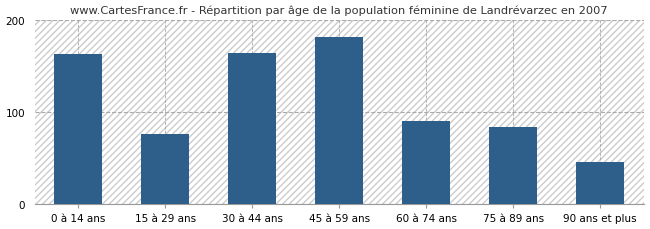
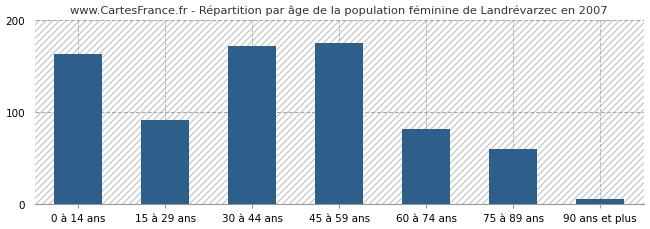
15 à 29 ans: 76 -> 92
30 à 44 ans: 164 -> 172
45 à 59 ans: 182 -> 175
60 à 74 ans: 90 -> 82
75 à 89 ans: 84 -> 60
90 ans et plus: 46 -> 6
